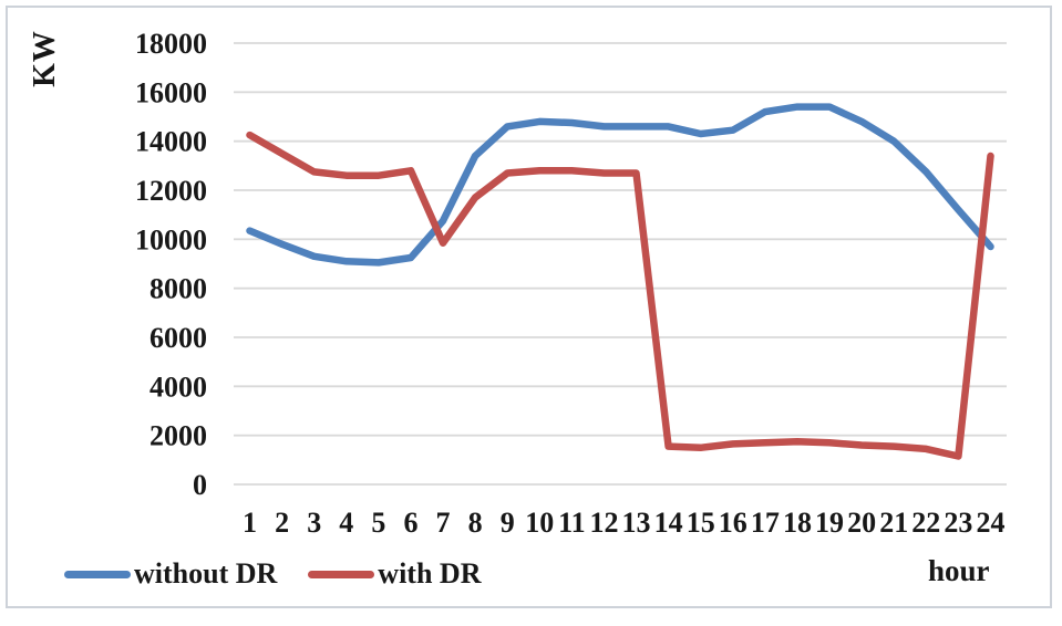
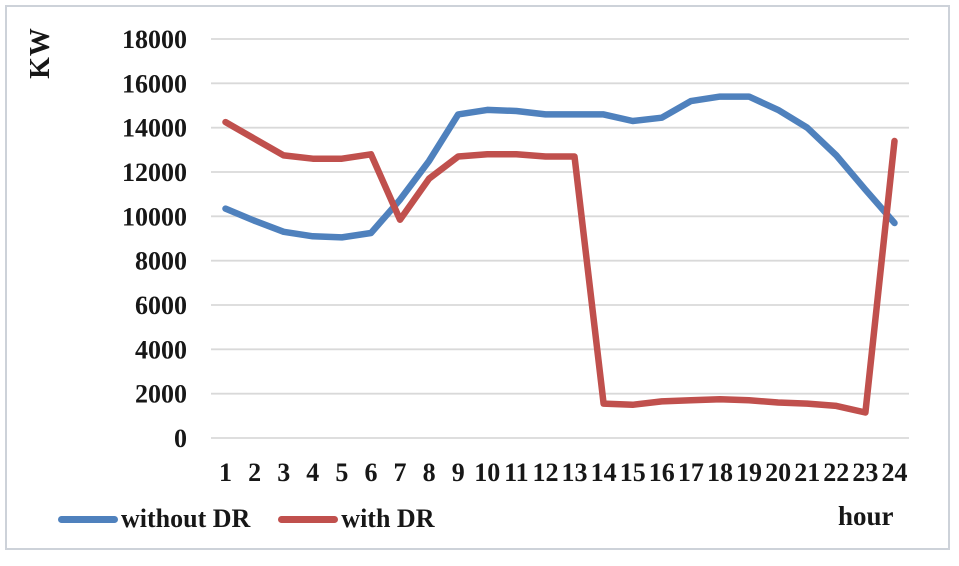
without DR/8: 13400 -> 12500
